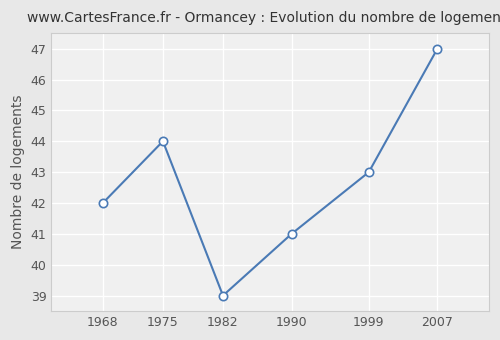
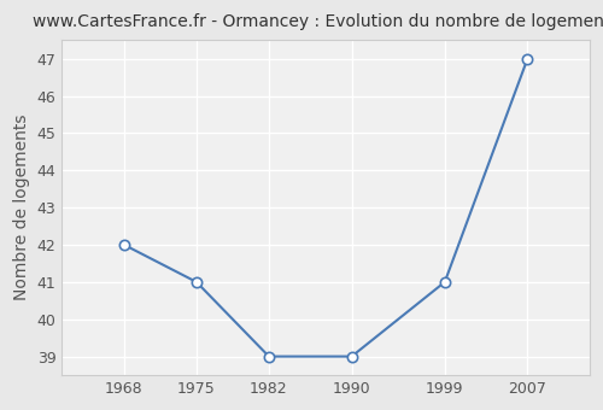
1975: 44 -> 41
1990: 41 -> 39
1999: 43 -> 41
